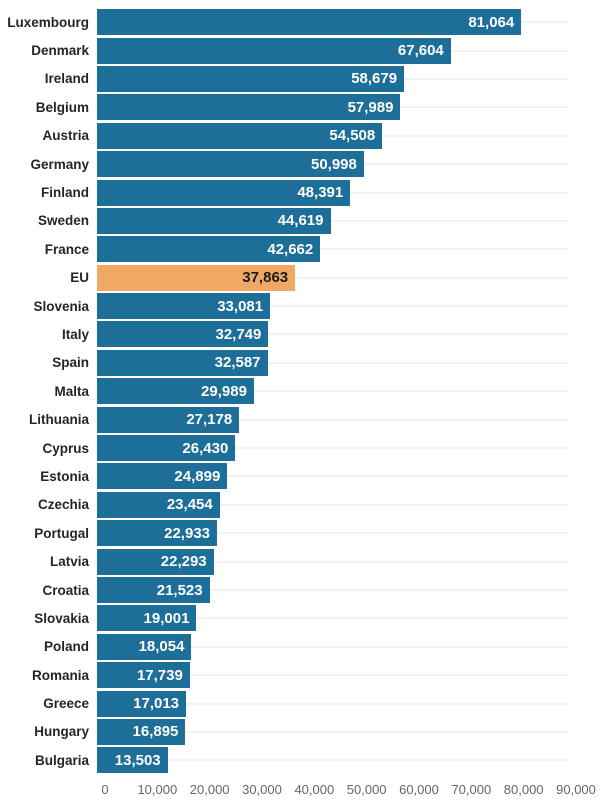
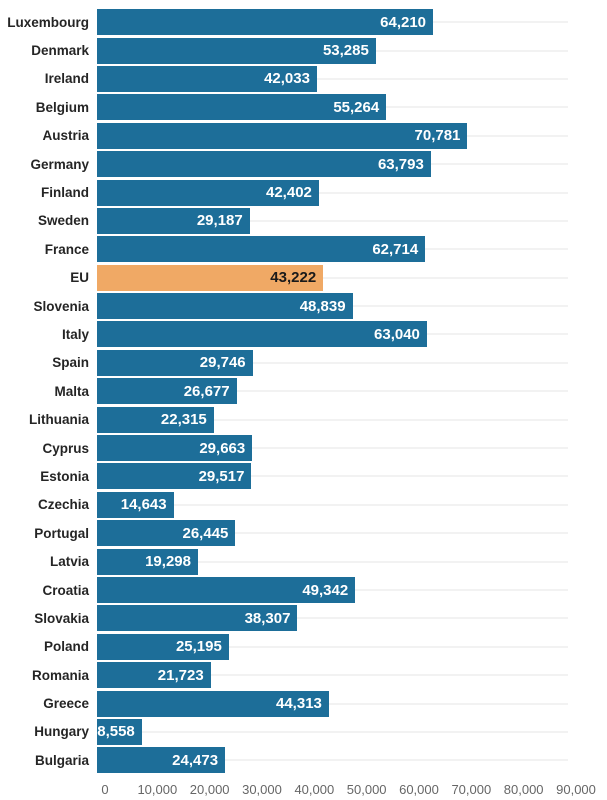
Luxembourg: 81,064 -> 64,210
Denmark: 67,604 -> 53,285
Ireland: 58,679 -> 42,033
Belgium: 57,989 -> 55,264
Austria: 54,508 -> 70,781
Germany: 50,998 -> 63,793
Finland: 48,391 -> 42,402
Sweden: 44,619 -> 29,187
France: 42,662 -> 62,714
EU: 37,863 -> 43,222
Slovenia: 33,081 -> 48,839
Italy: 32,749 -> 63,040
Spain: 32,587 -> 29,746
Malta: 29,989 -> 26,677
Lithuania: 27,178 -> 22,315
Cyprus: 26,430 -> 29,663
Estonia: 24,899 -> 29,517
Czechia: 23,454 -> 14,643
Portugal: 22,933 -> 26,445
Latvia: 22,293 -> 19,298
Croatia: 21,523 -> 49,342
Slovakia: 19,001 -> 38,307
Poland: 18,054 -> 25,195
Romania: 17,739 -> 21,723
Greece: 17,013 -> 44,313
Hungary: 16,895 -> 8,558
Bulgaria: 13,503 -> 24,473
